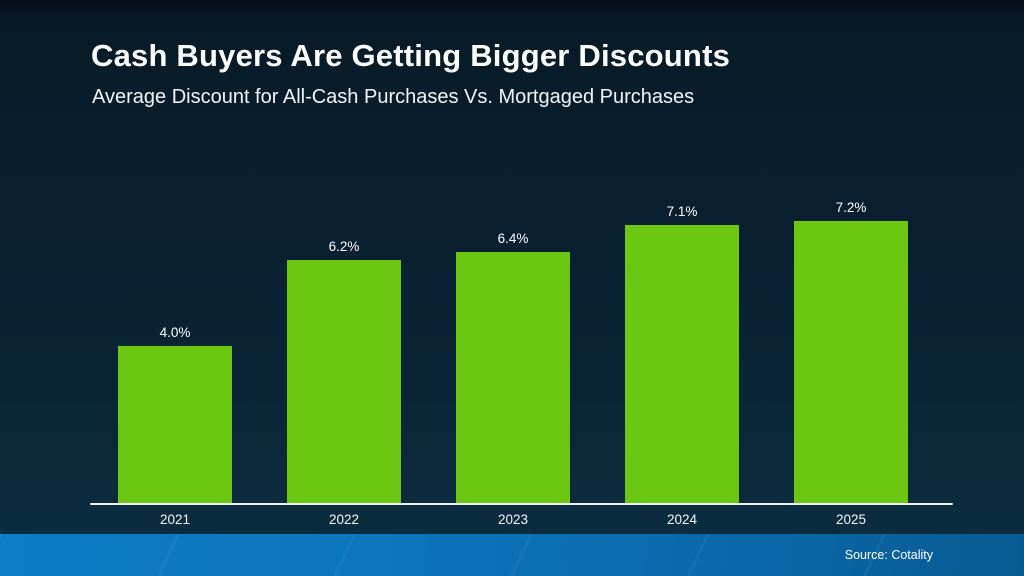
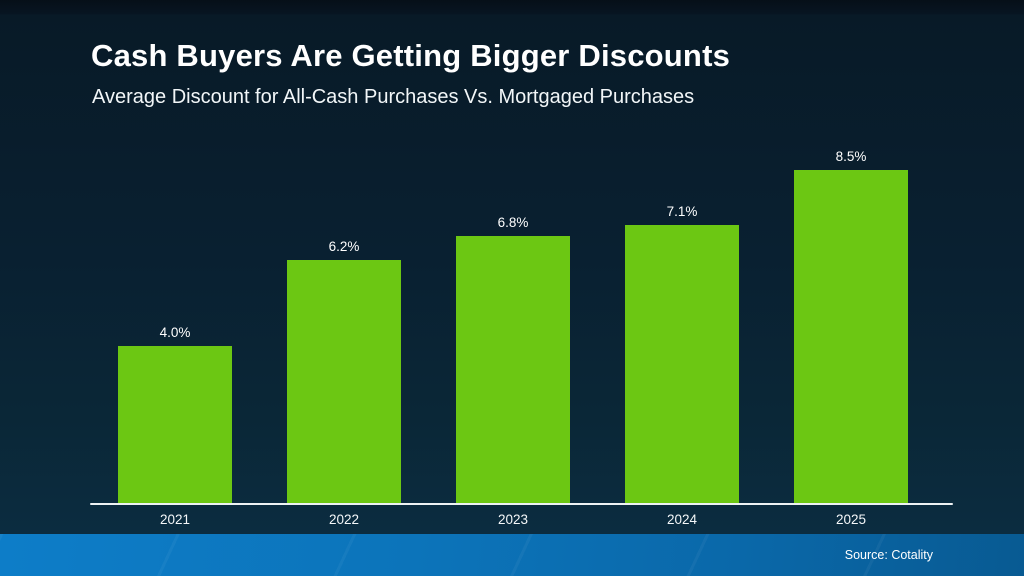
2023: 6.4% -> 6.8%
2025: 7.2% -> 8.5%
